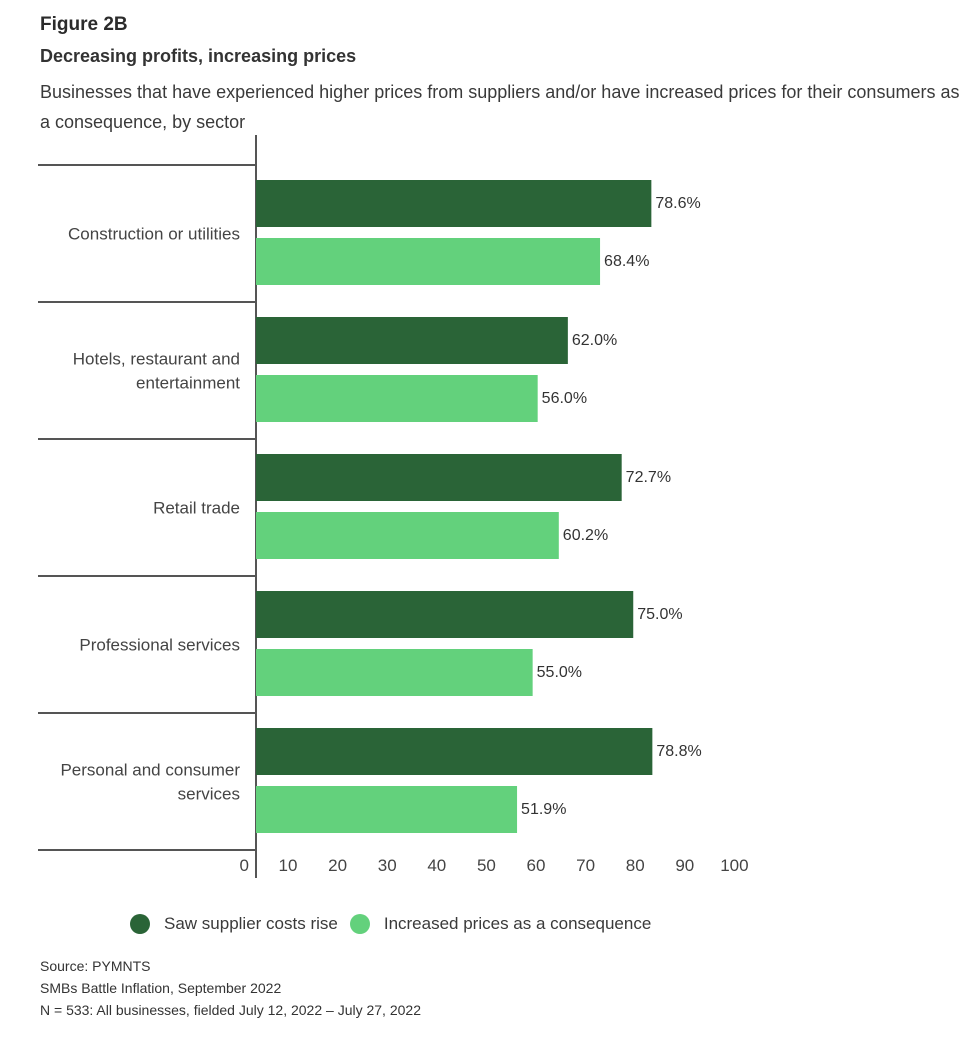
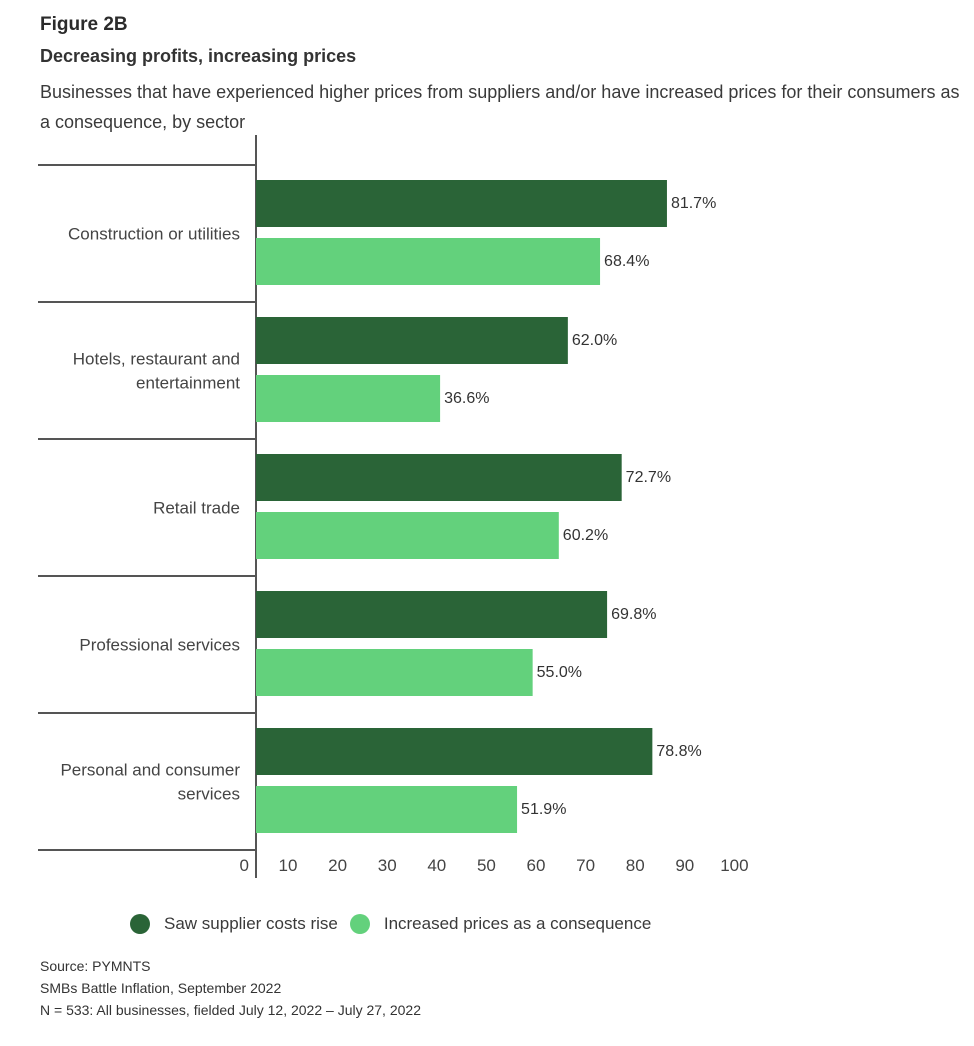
Saw supplier costs rise/Construction or utilities: 78.6% -> 81.7%
Increased prices as a consequence/Hotels, restaurant and entertainment: 56.0% -> 36.6%
Saw supplier costs rise/Professional services: 75.0% -> 69.8%
